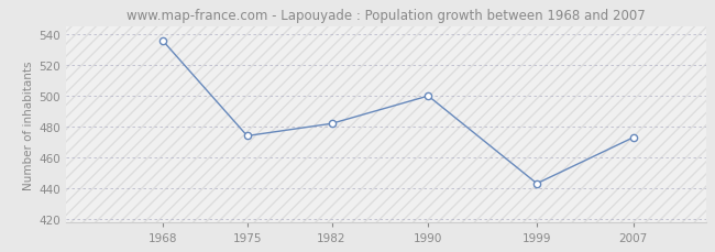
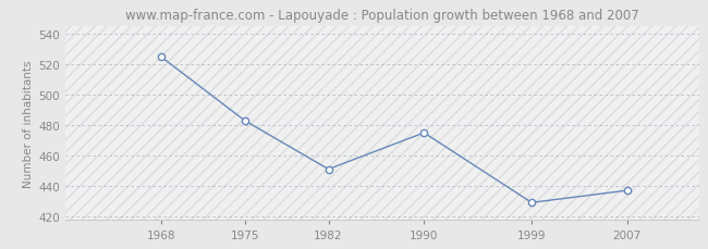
1968: 536 -> 525
1975: 474 -> 483
1982: 482 -> 451
1990: 500 -> 475
1999: 443 -> 429
2007: 473 -> 437
